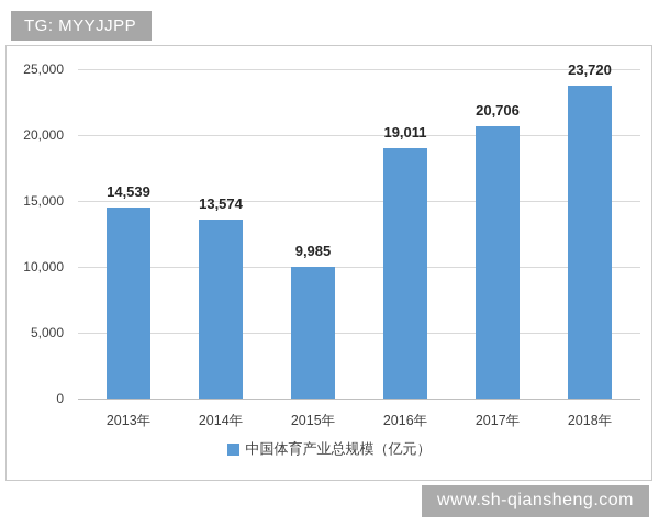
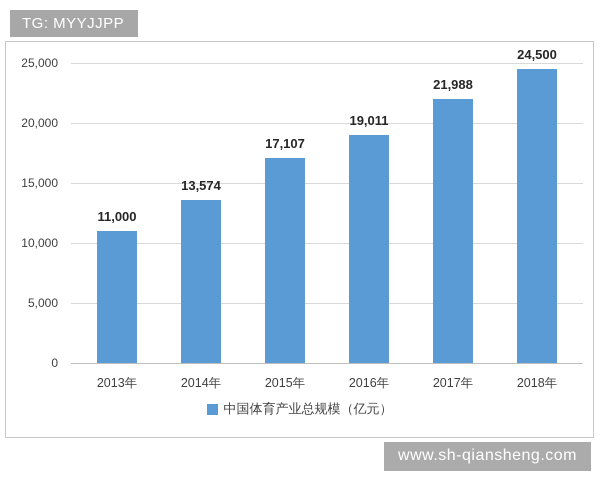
2013年: 14,539 -> 11,000
2015年: 9,985 -> 17,107
2017年: 20,706 -> 21,988
2018年: 23,720 -> 24,500
